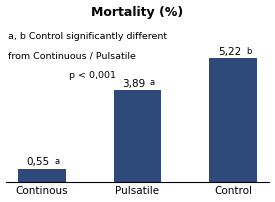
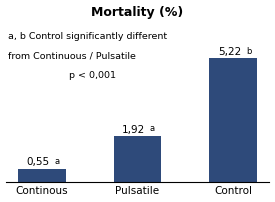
Pulsatile: 3,89 -> 1,92
